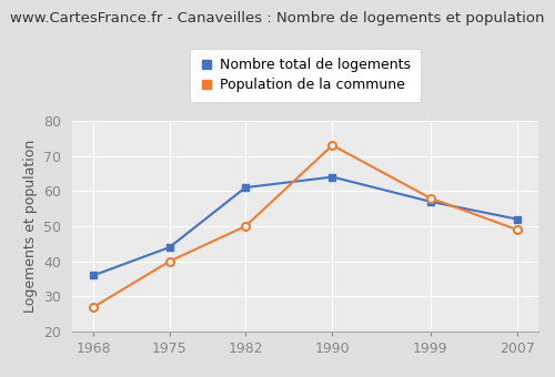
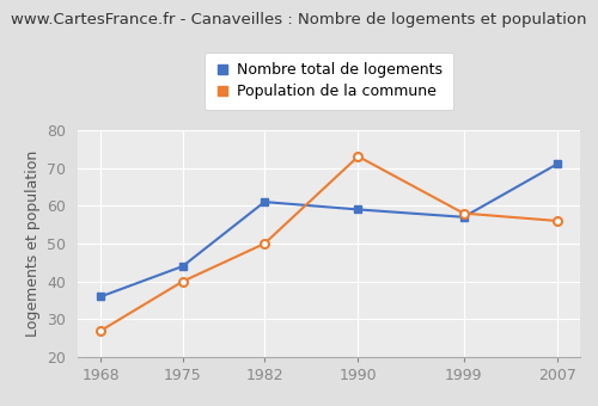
Nombre total de logements/1990: 64 -> 59
Nombre total de logements/2007: 52 -> 71
Population de la commune/2007: 49 -> 56
